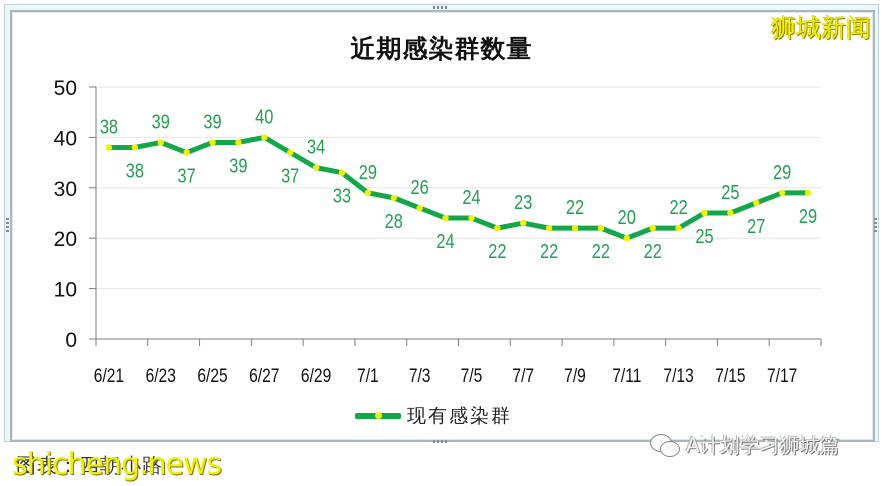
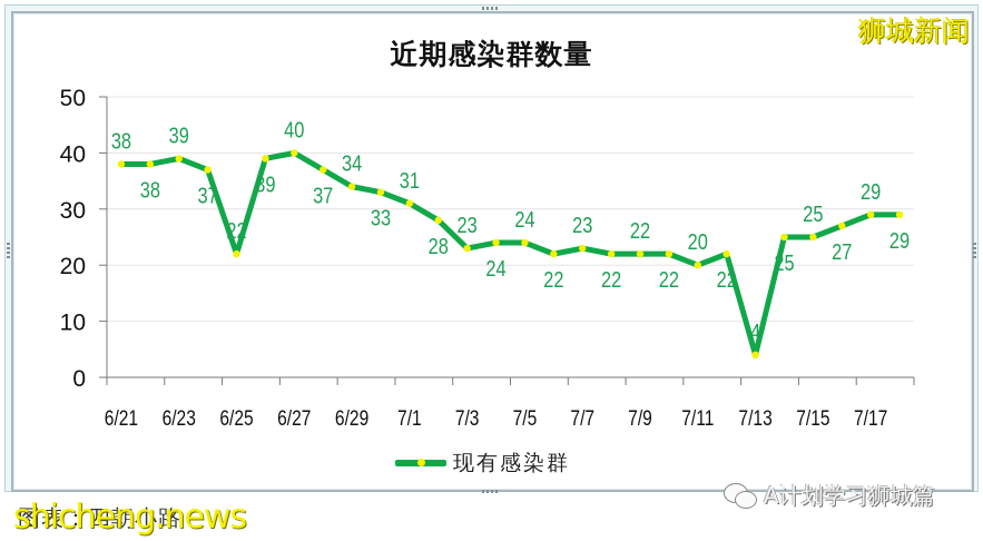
6/25: 39 -> 22
7/1: 29 -> 31
7/3: 26 -> 23
7/13: 22 -> 4
